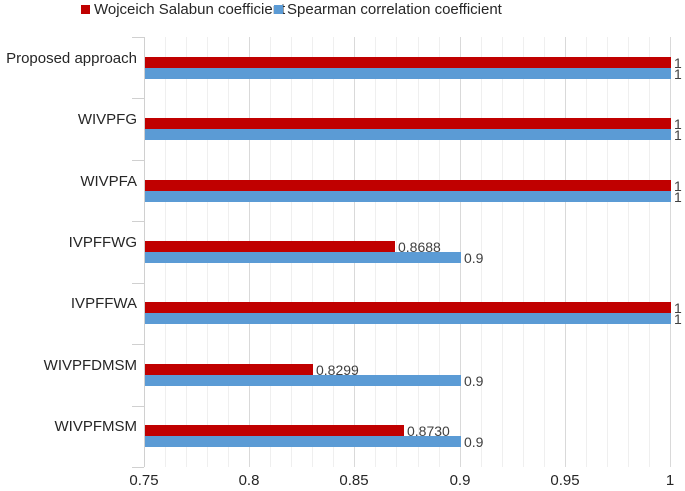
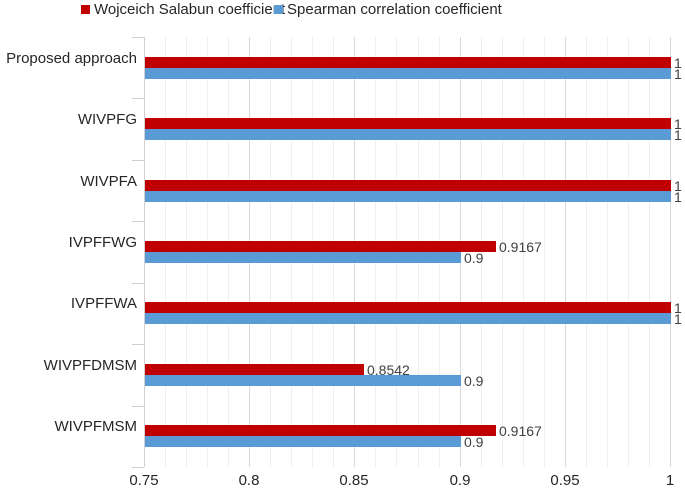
Wojceich Salabun coefficient/IVPFFWG: 0.8688 -> 0.9167
Wojceich Salabun coefficient/WIVPFDMSM: 0.8299 -> 0.8542
Wojceich Salabun coefficient/WIVPFMSM: 0.8730 -> 0.9167
